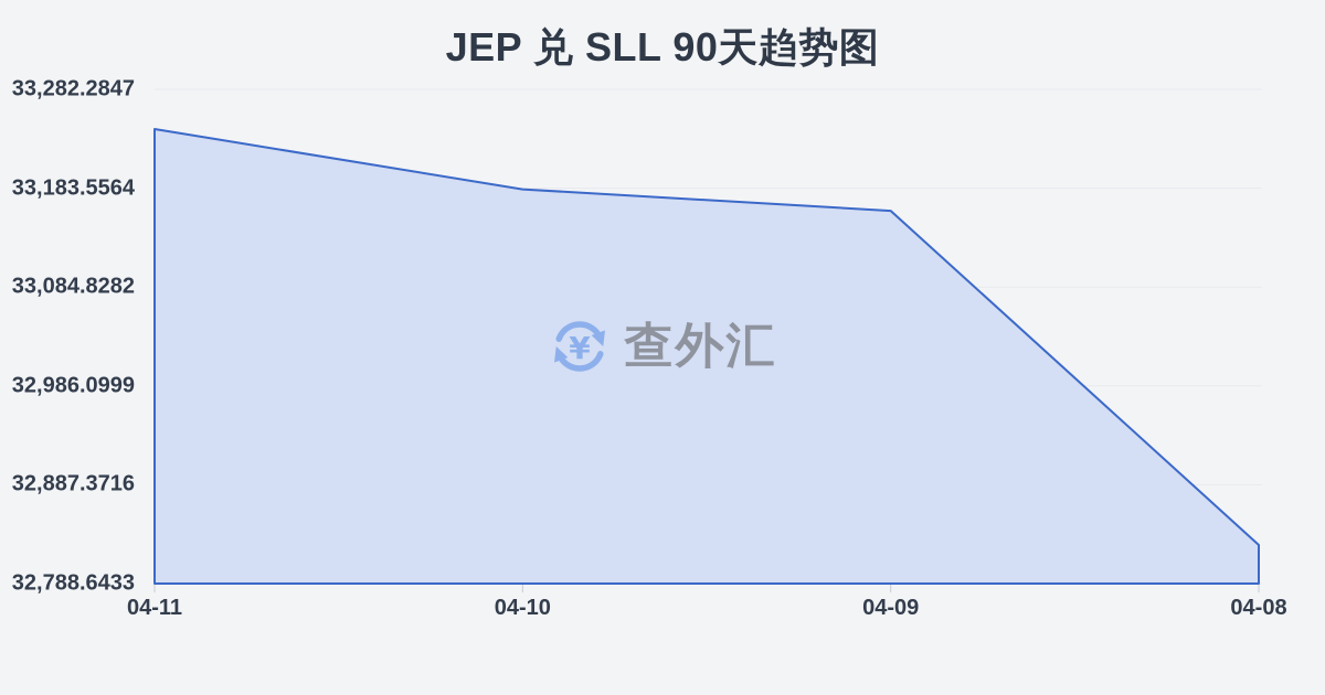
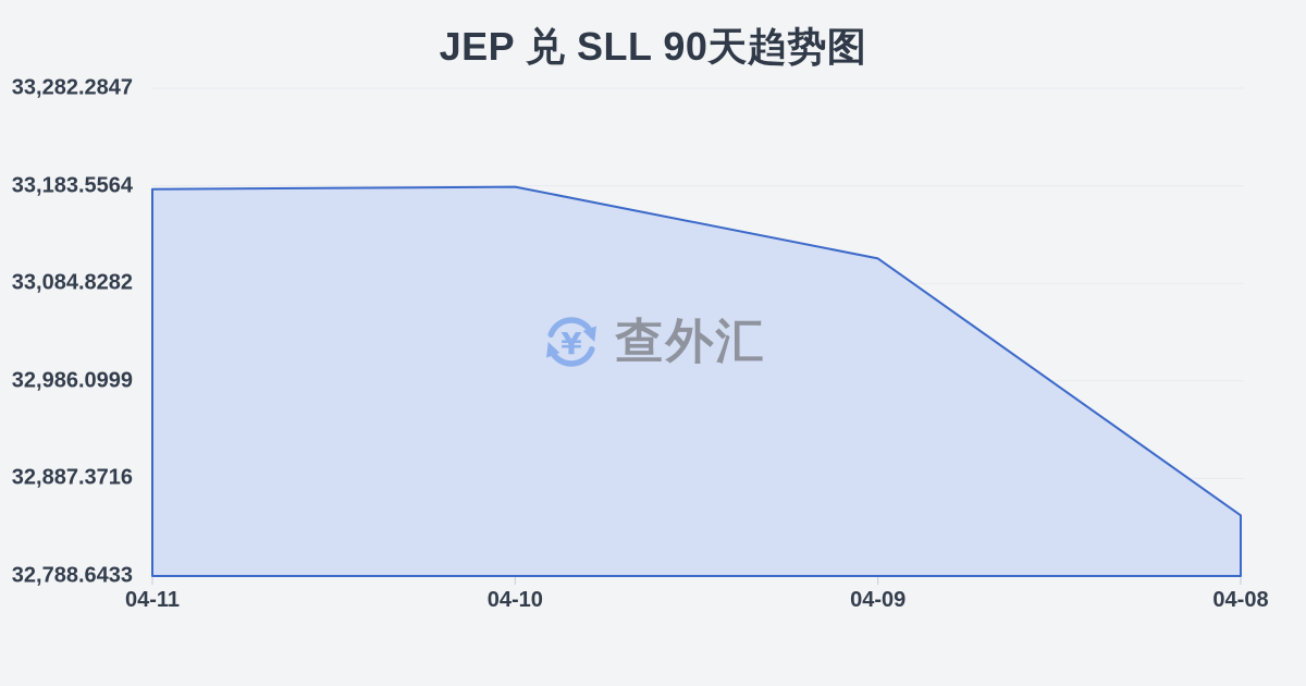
04-11: 33240 -> 33180
04-09: 33160 -> 33110
04-08: 32830 -> 32850
